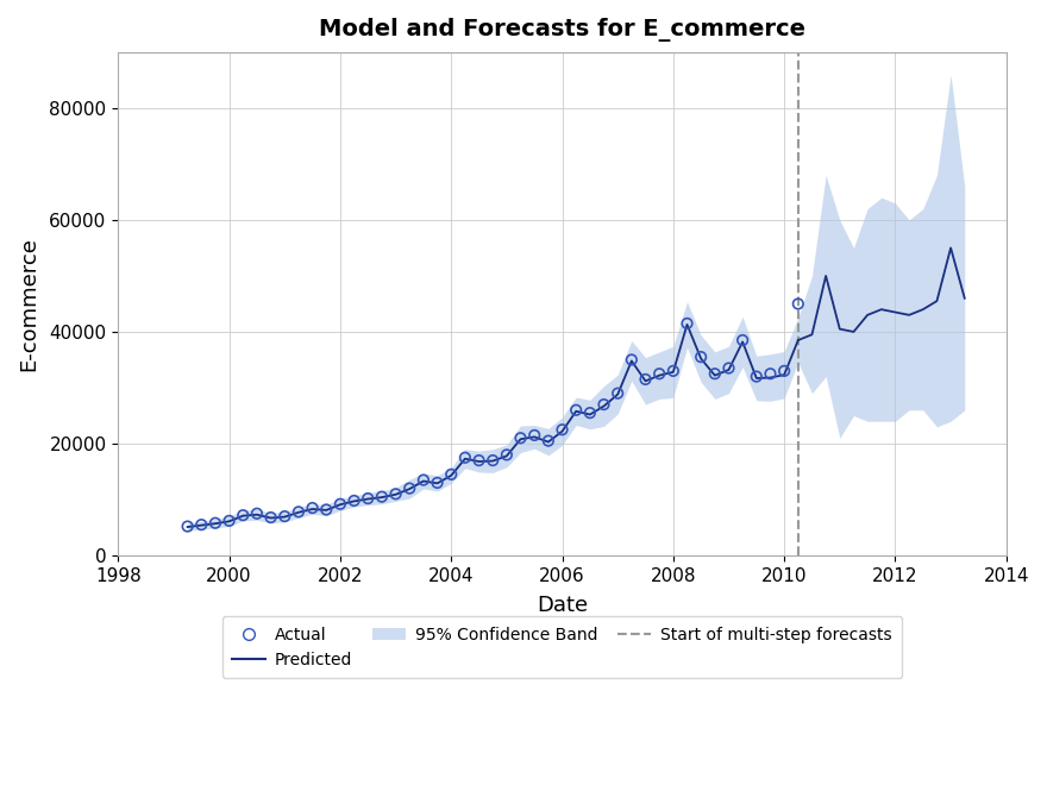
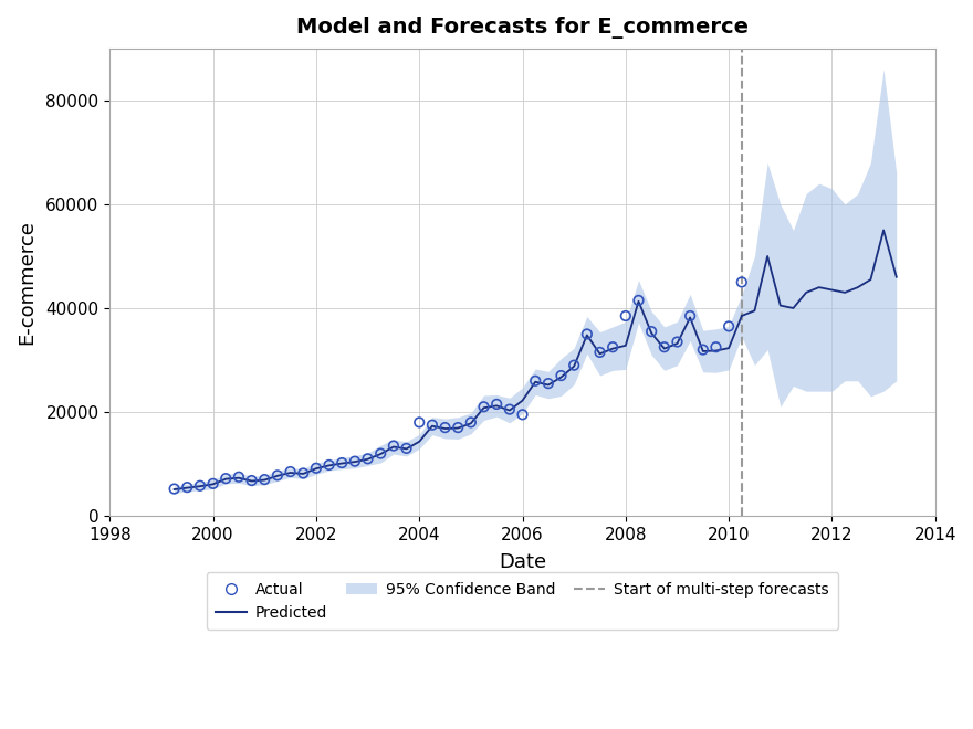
Actual/2004: 14500 -> 18000
Actual/2006: 22500 -> 19500
Actual/2008: 33000 -> 38500
Actual/2010: 33000 -> 36500
